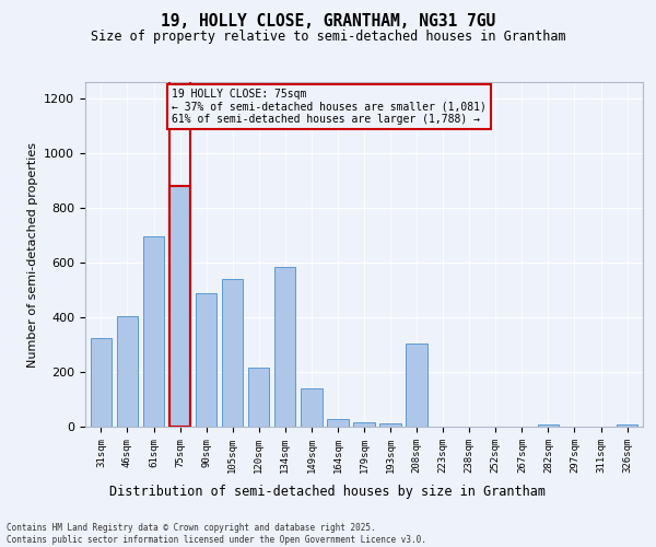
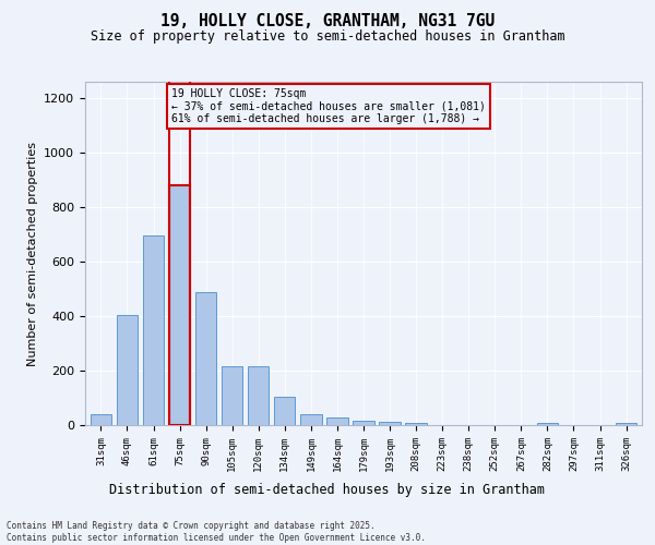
31sqm: 325 -> 40
105sqm: 540 -> 215
134sqm: 585 -> 105
149sqm: 140 -> 42
208sqm: 305 -> 10
